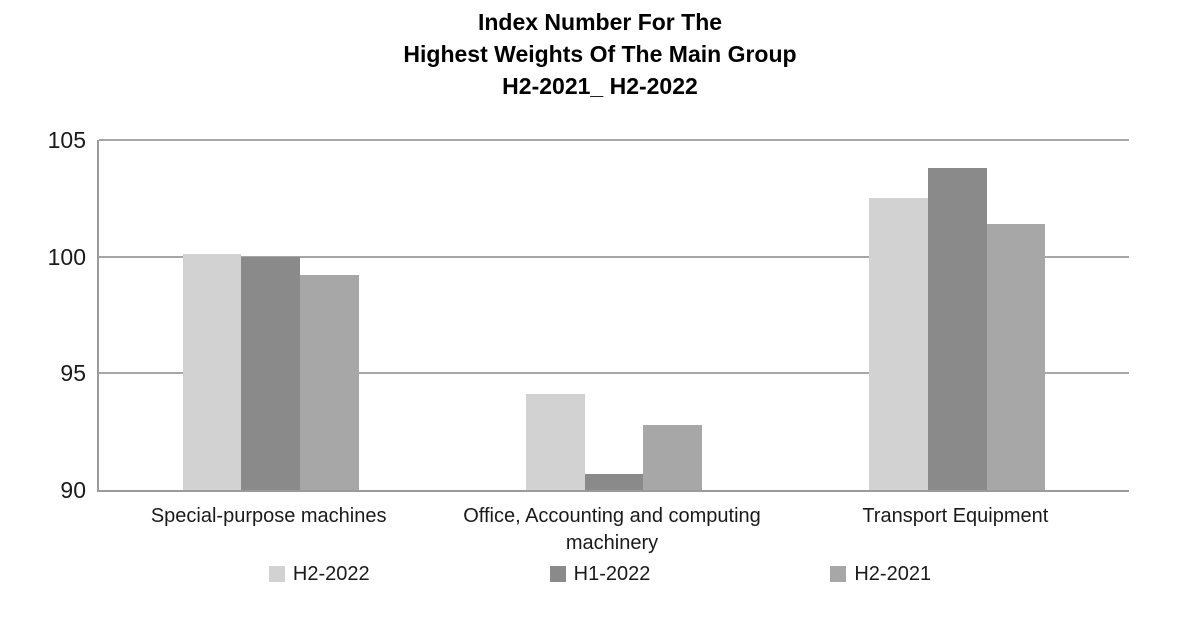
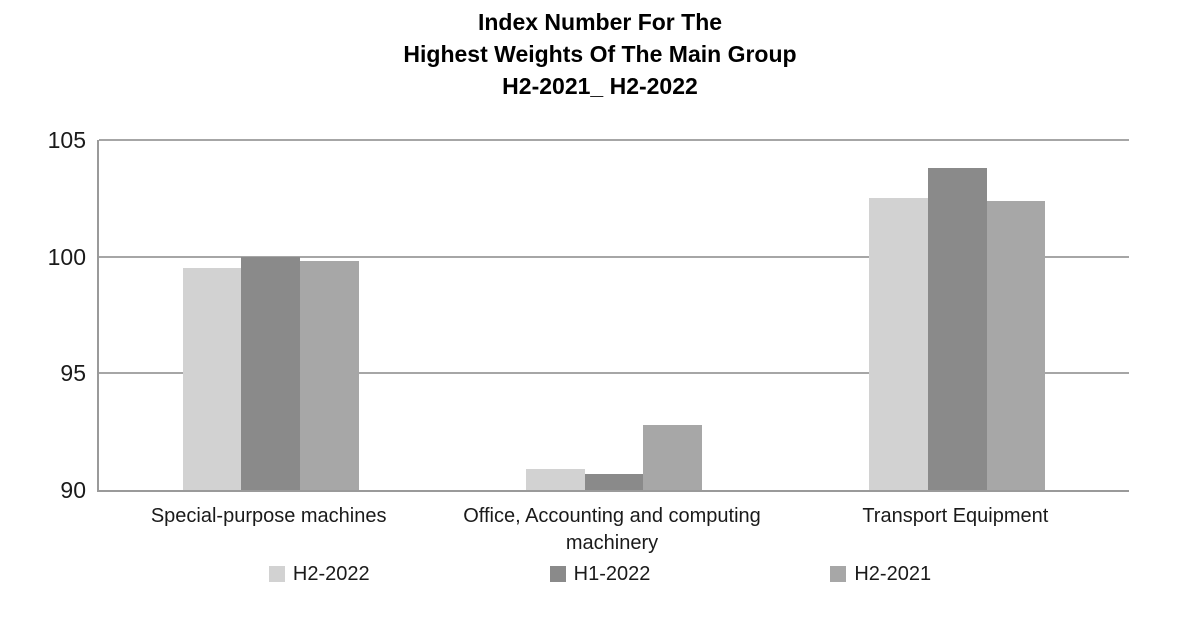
H2-2022/Special-purpose machines: 100.1 -> 99.5
H2-2021/Special-purpose machines: 99.2 -> 99.8
H2-2022/Office, Accounting and computing machinery: 94.1 -> 90.9
H2-2021/Transport Equipment: 101.4 -> 102.4
